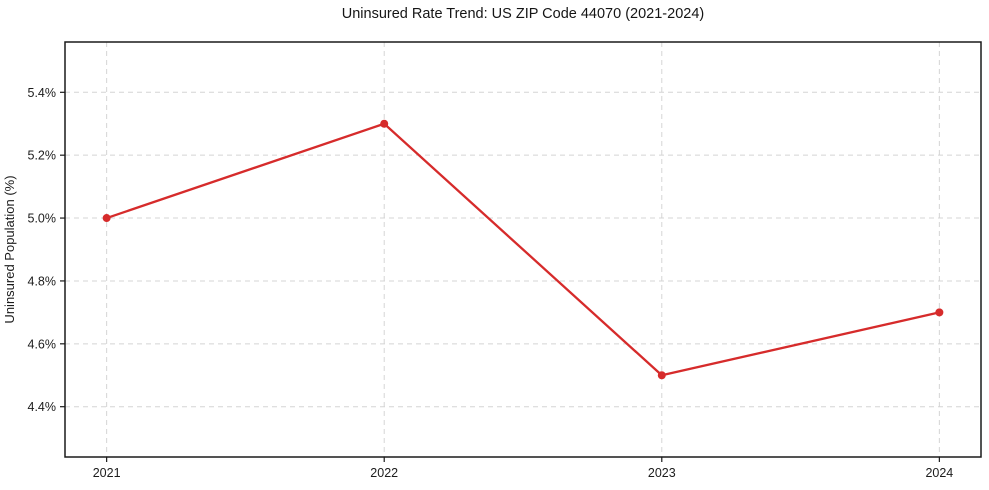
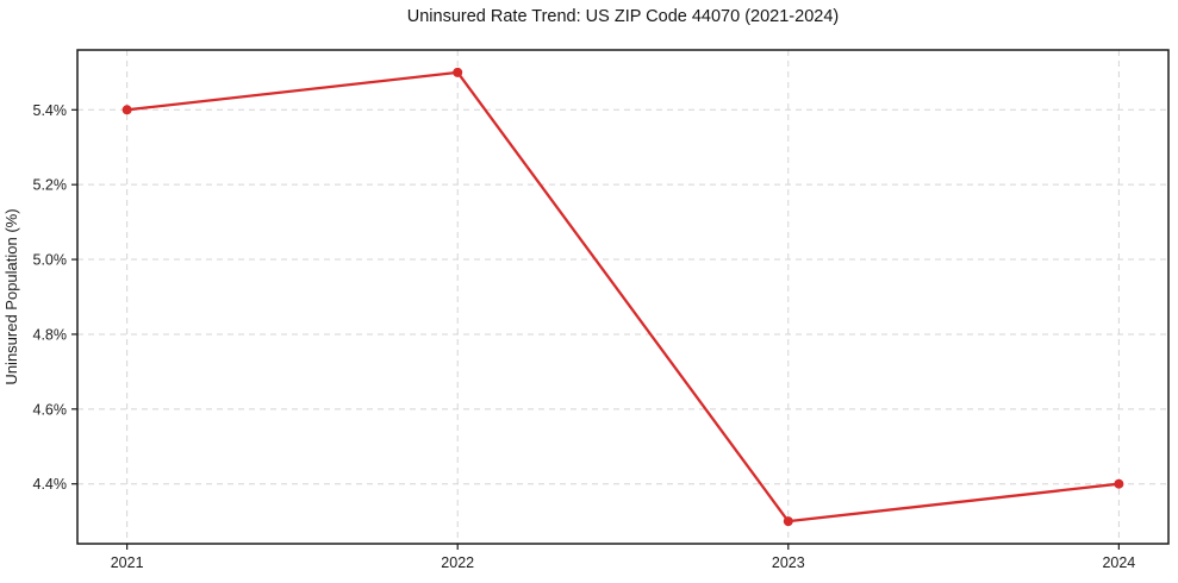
2021: 5.0% -> 5.4%
2022: 5.3% -> 5.5%
2023: 4.5% -> 4.3%
2024: 4.7% -> 4.4%
